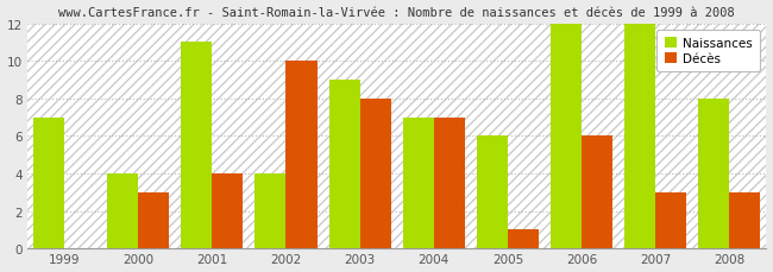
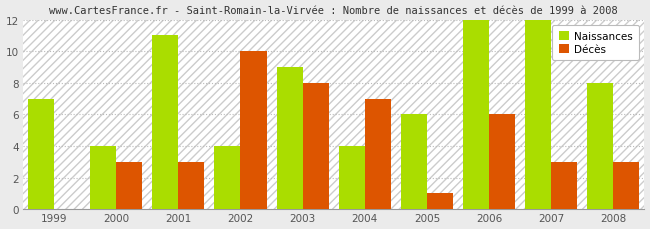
Décès/2001: 4 -> 3
Naissances/2004: 7 -> 4
